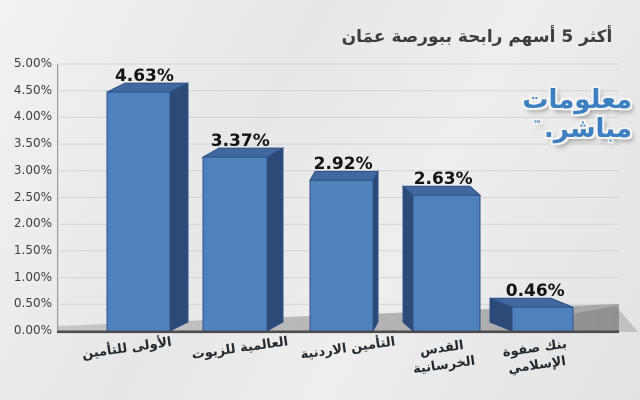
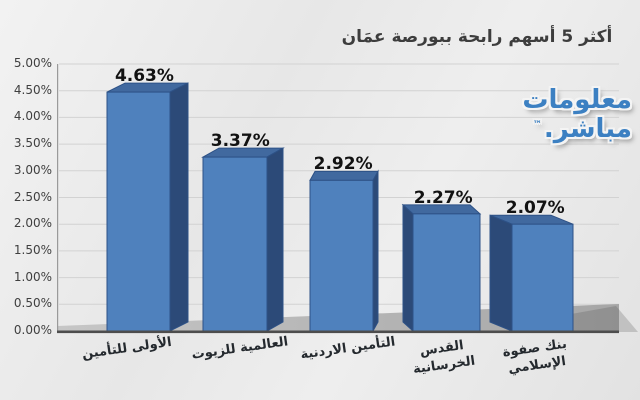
القدس الخرسانية: 2.63% -> 2.27%
بنك صفوة الإسلامي: 0.46% -> 2.07%
